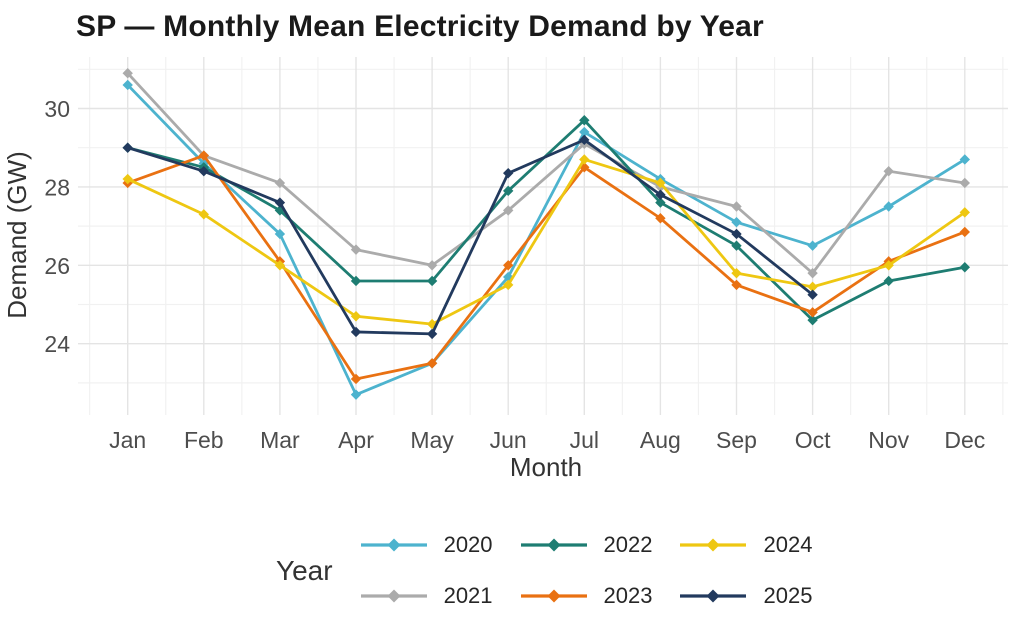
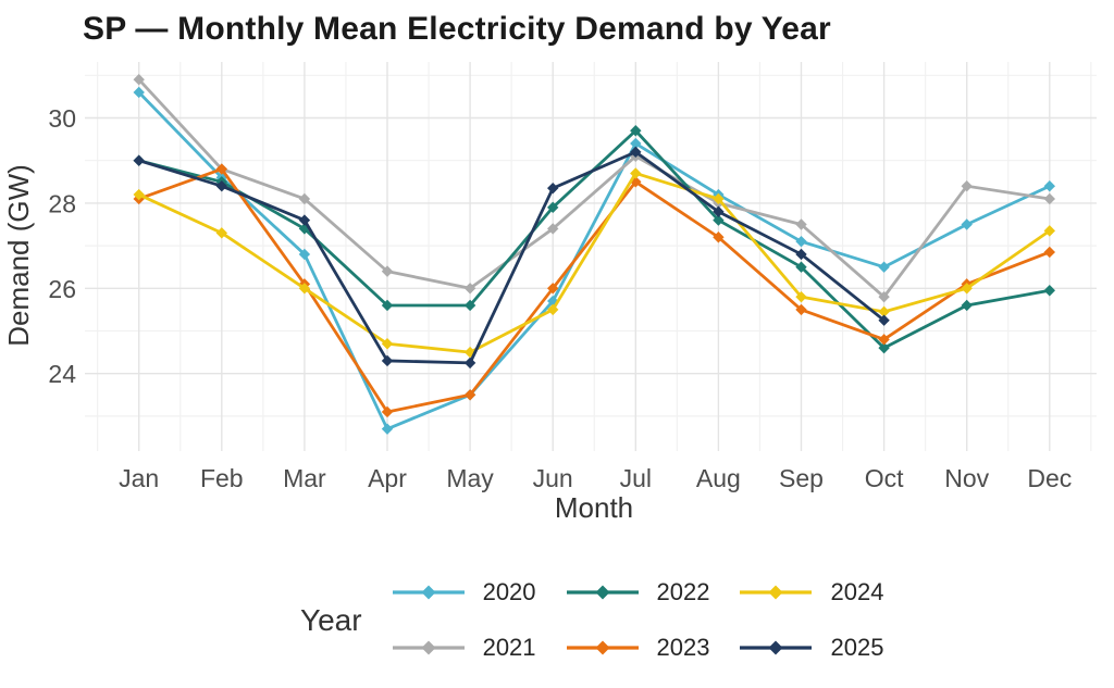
2020/Dec: 28.7 -> 28.4
